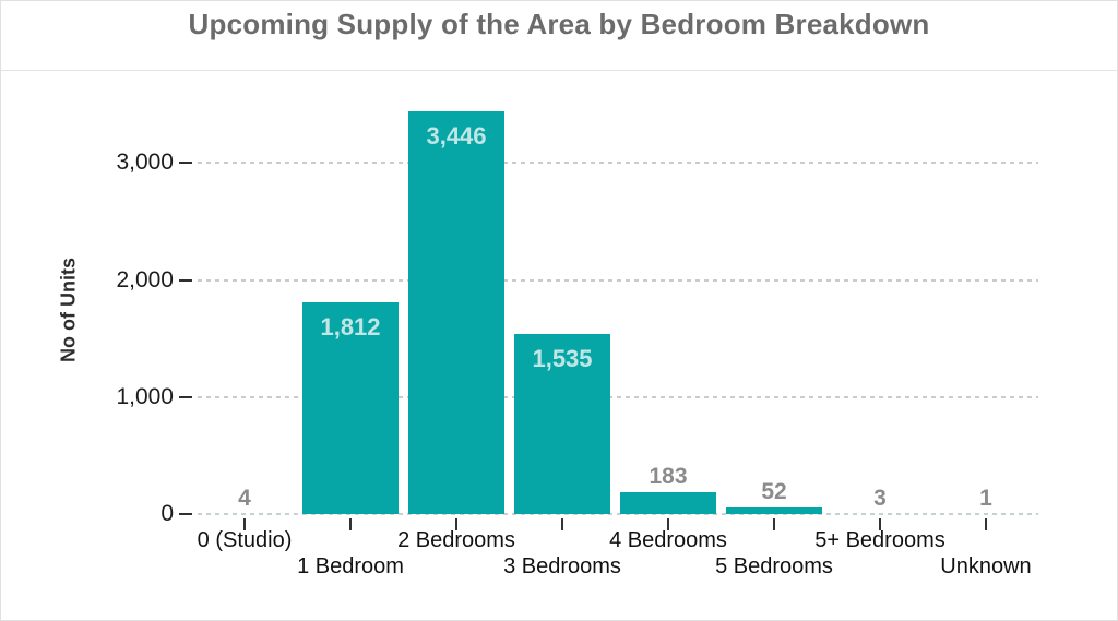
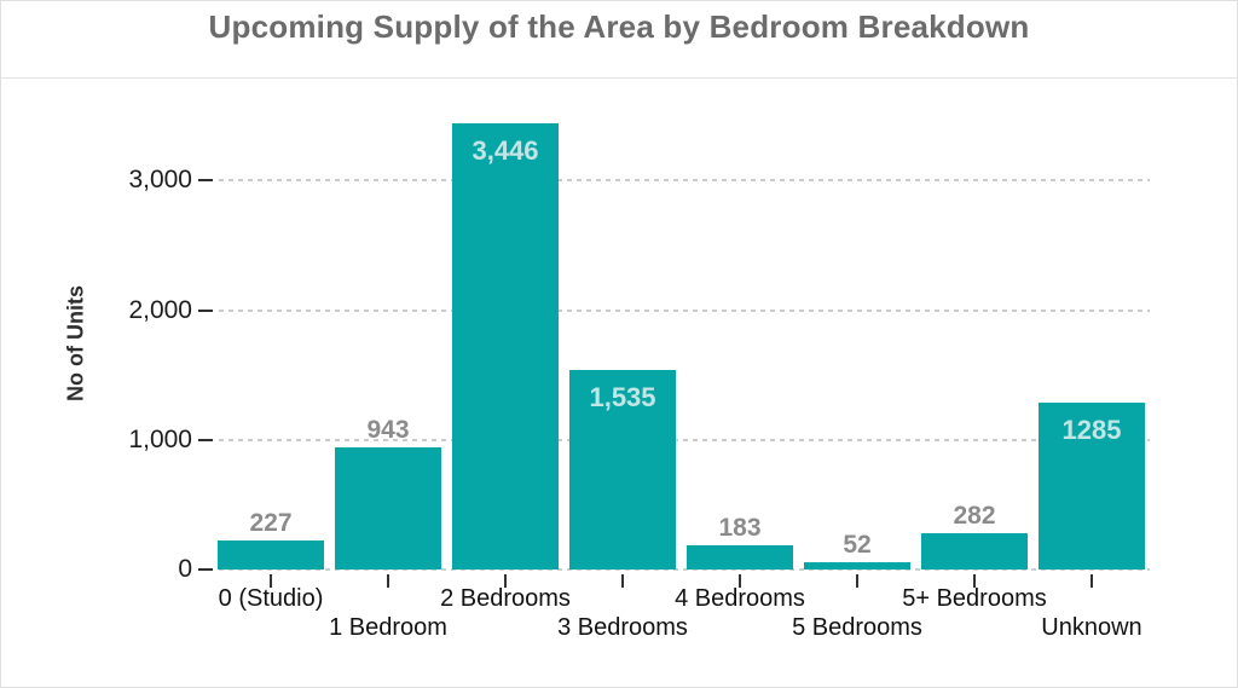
0 (Studio): 4 -> 227
1 Bedroom: 1,812 -> 943
5+ Bedrooms: 3 -> 282
Unknown: 1 -> 1285
